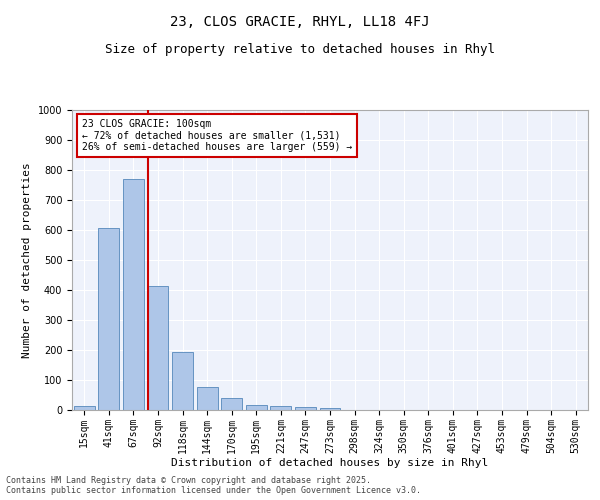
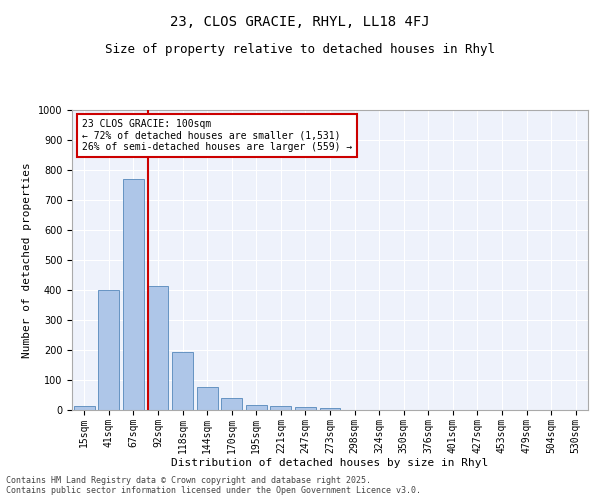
41sqm: 608 -> 400
